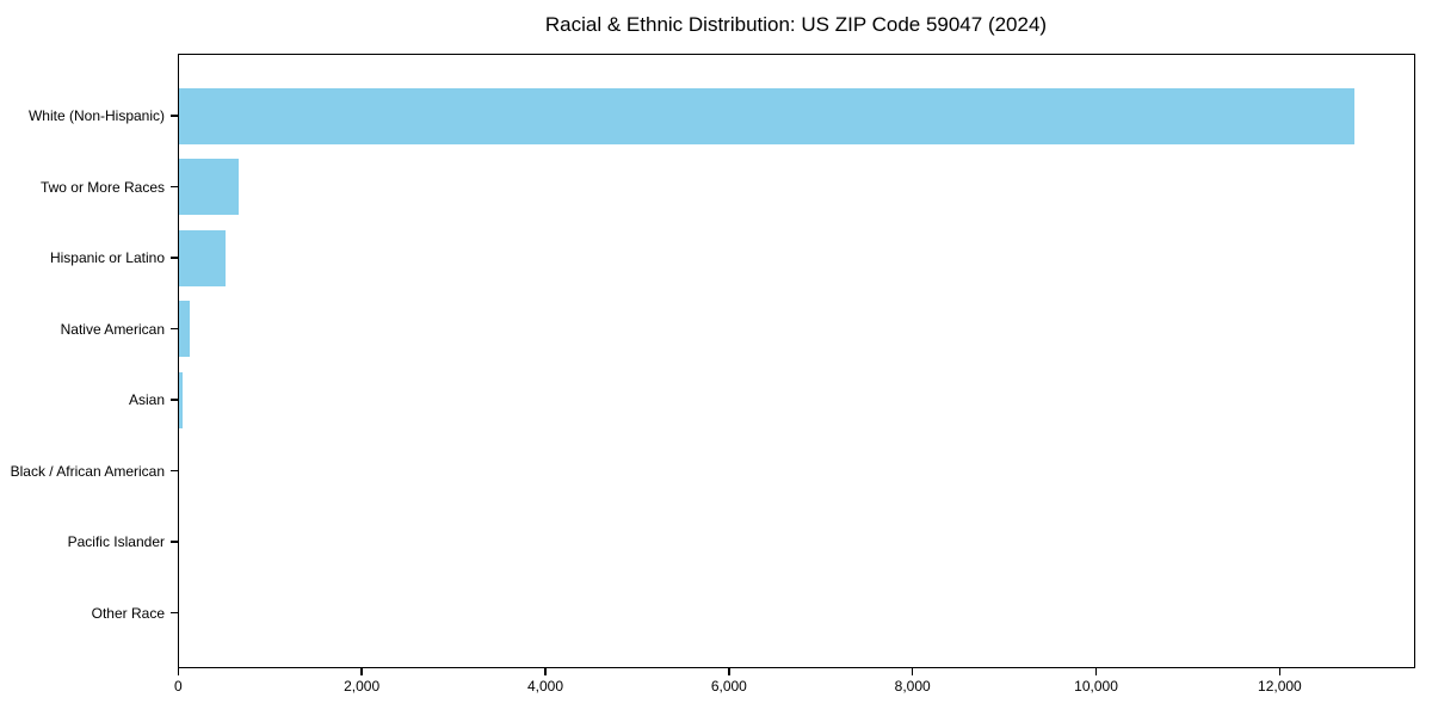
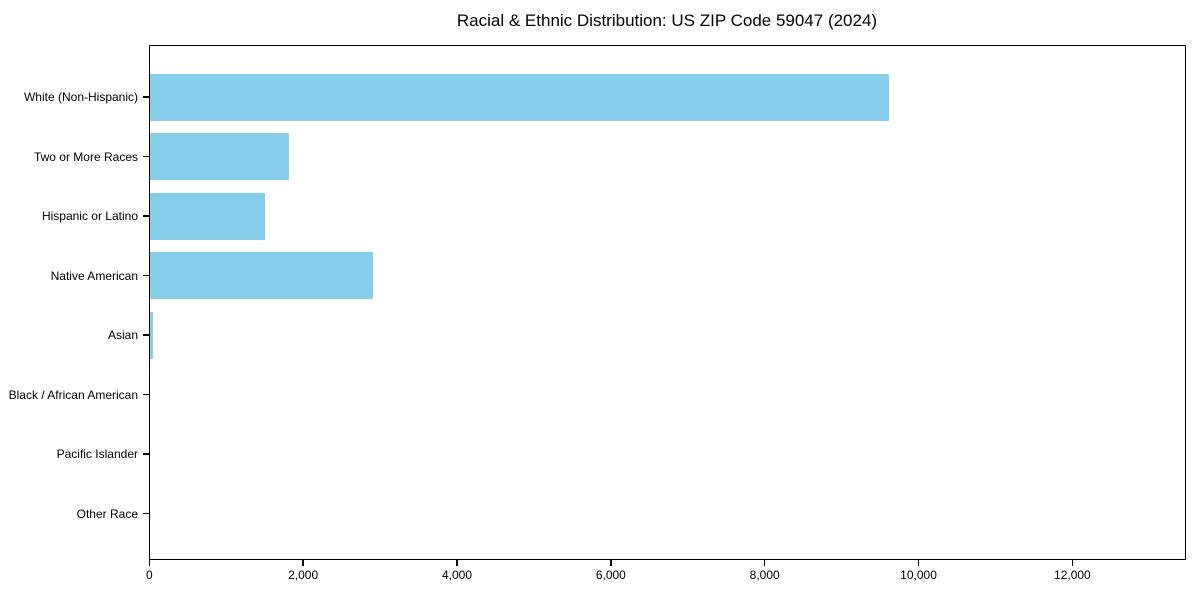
White (Non-Hispanic): 12800 -> 9600
Two or More Races: 600 -> 1800
Hispanic or Latino: 500 -> 1500
Native American: 100 -> 2900
